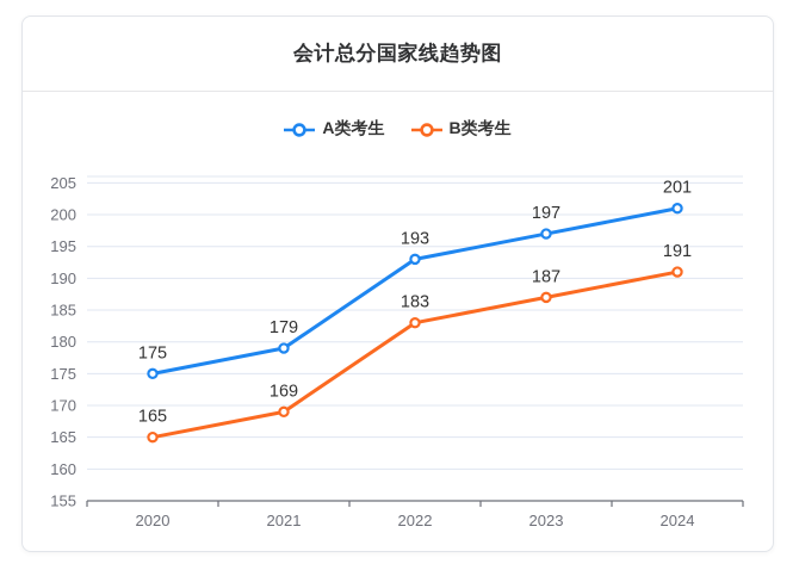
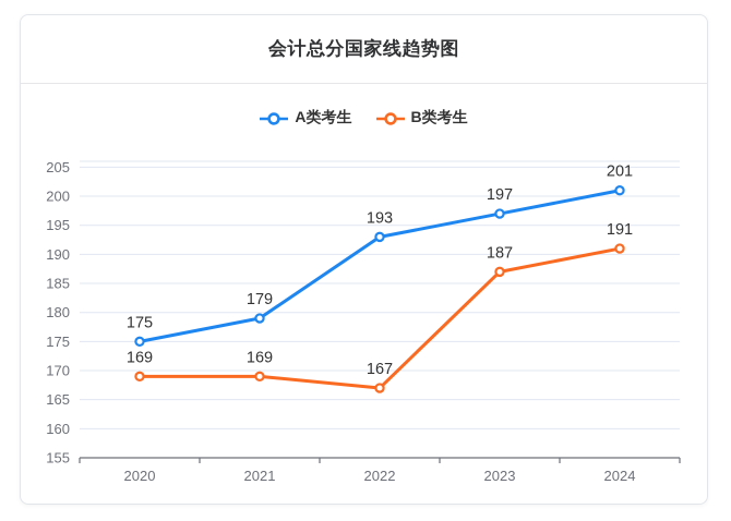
B类考生/2020: 165 -> 169
B类考生/2022: 183 -> 167
